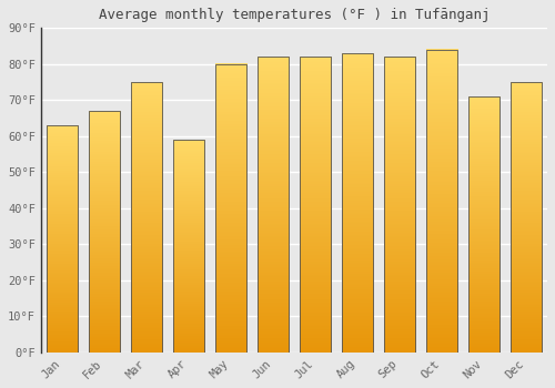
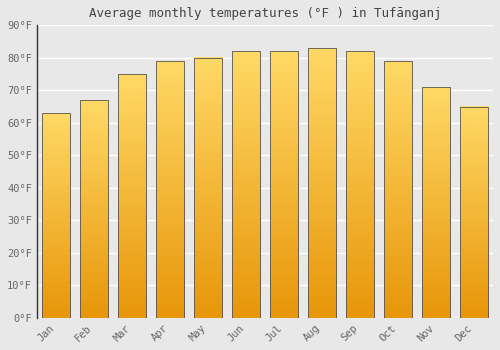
Apr: 59°F -> 79°F
Oct: 84°F -> 79°F
Dec: 75°F -> 65°F
